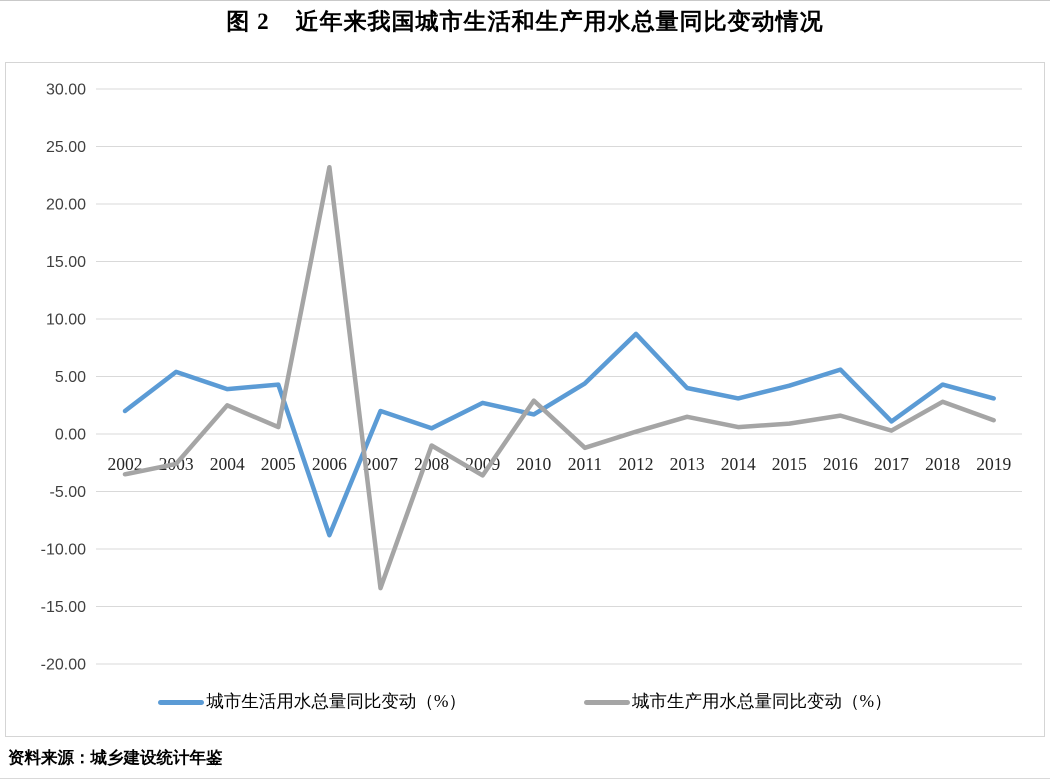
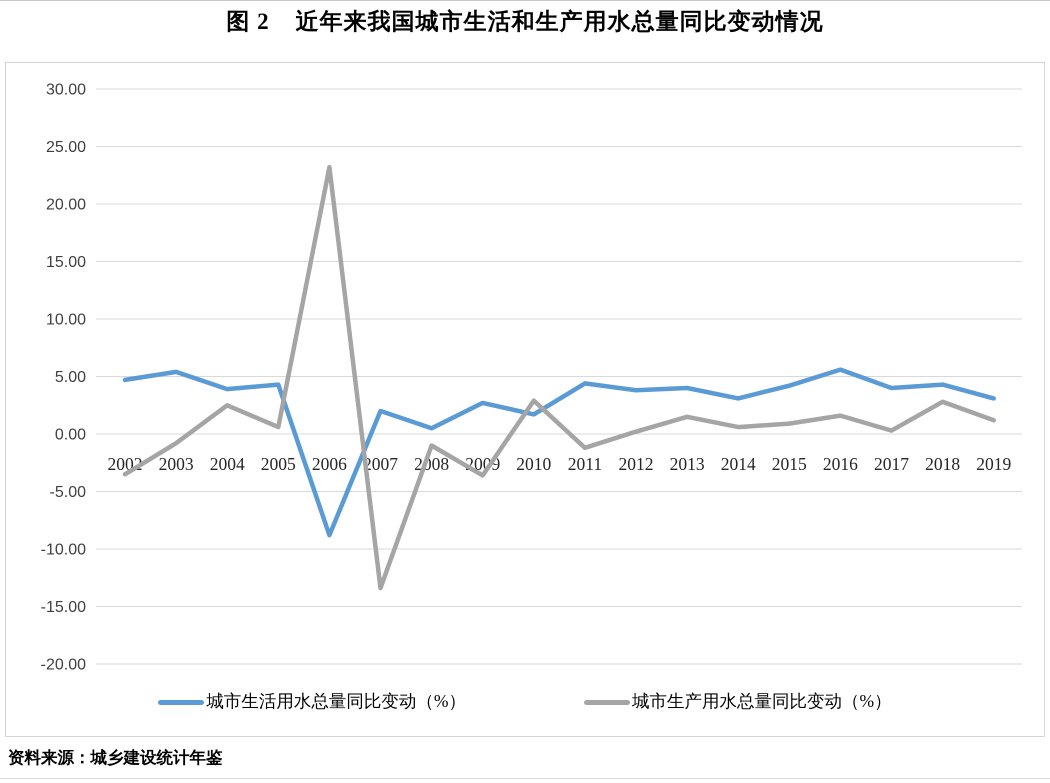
城市生活用水总量同比变动（%）/2002: 2.0 -> 4.7
城市生产用水总量同比变动（%）/2003: -2.6 -> -0.8
城市生活用水总量同比变动（%）/2012: 8.7 -> 3.8
城市生活用水总量同比变动（%）/2017: 1.1 -> 4.0
